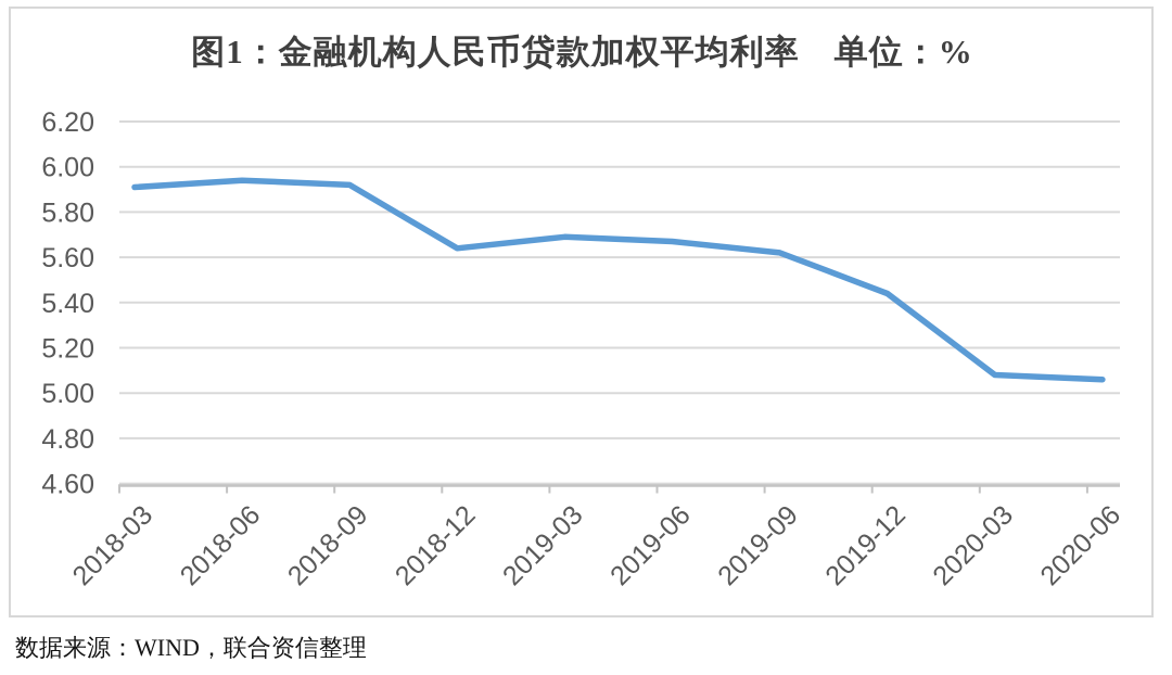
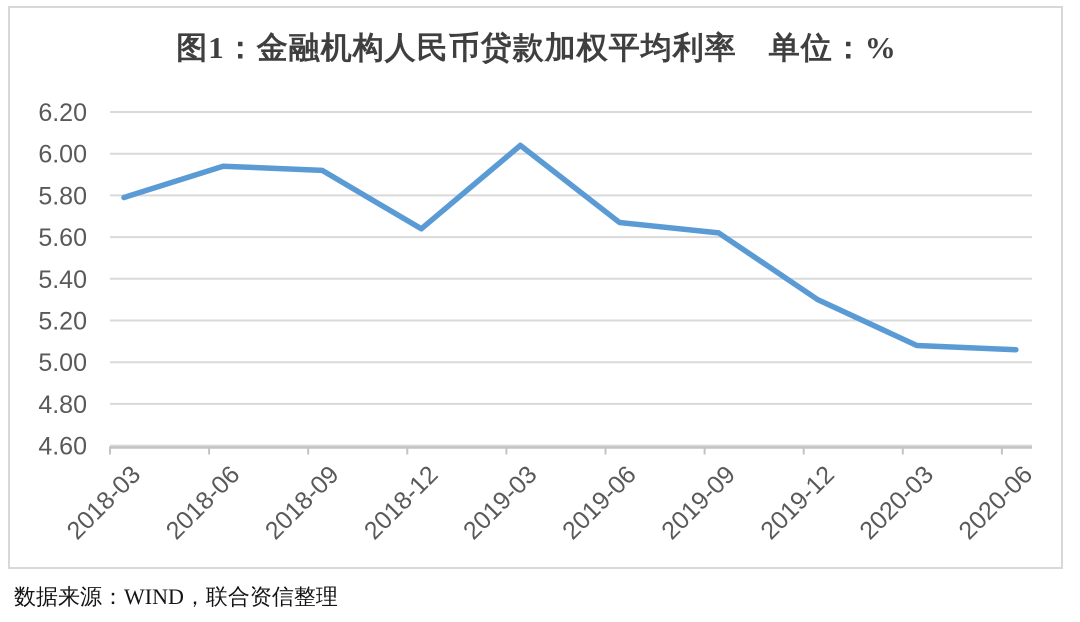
2018-03: 5.91 -> 5.79
2019-03: 5.69 -> 6.04
2019-12: 5.44 -> 5.30
